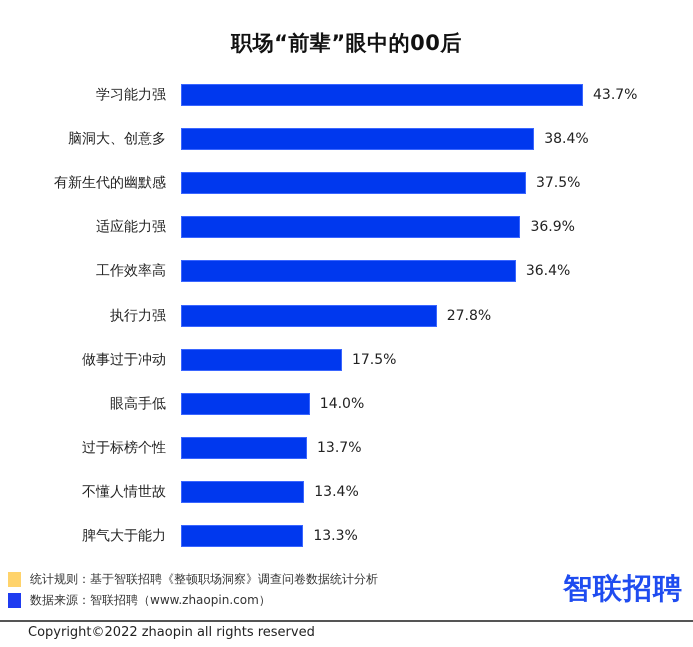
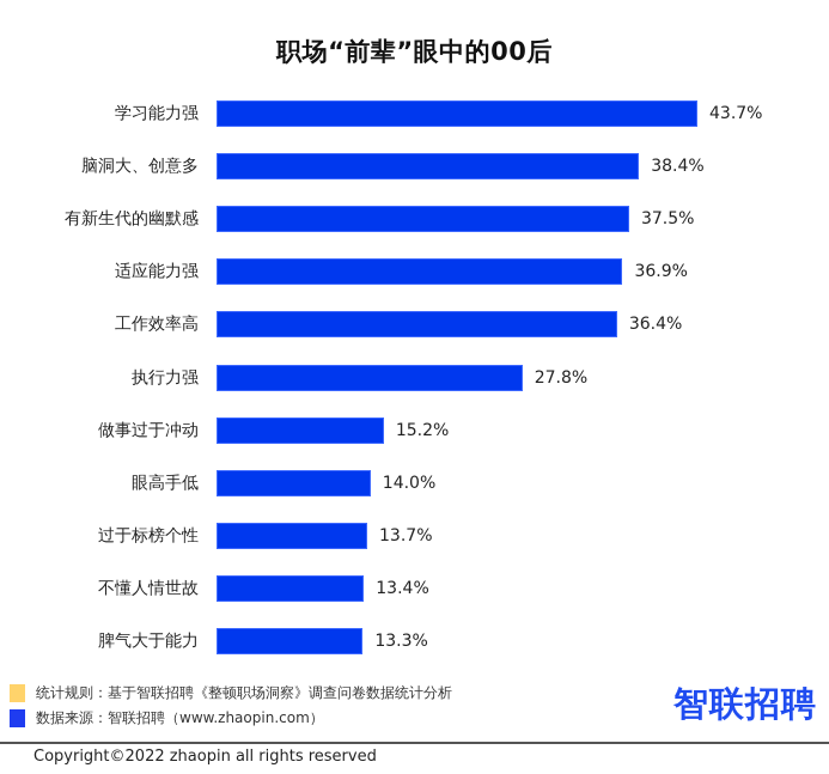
做事过于冲动: 17.5% -> 15.2%
